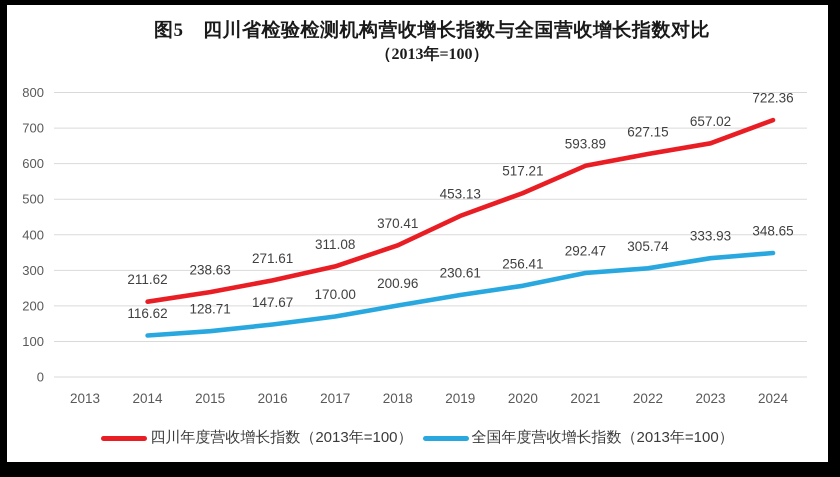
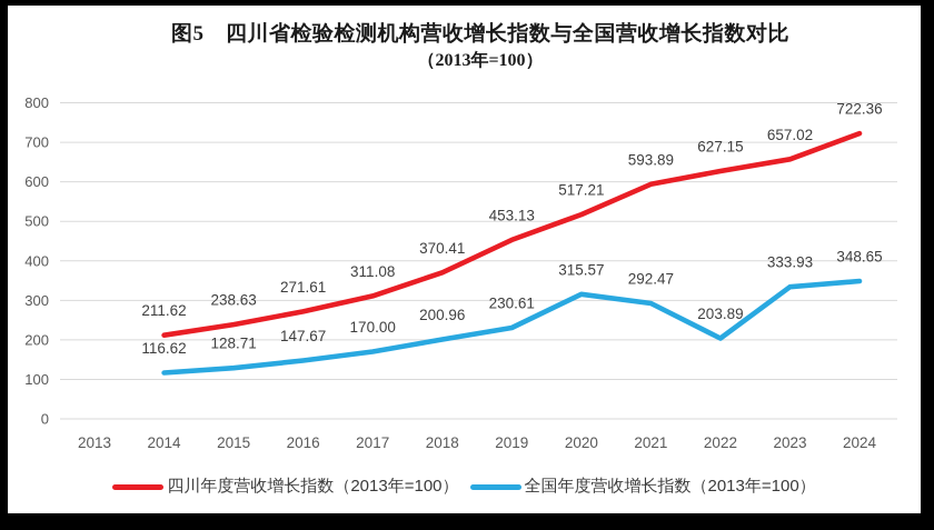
全国年度营收增长指数（2013年=100）/2020: 256.41 -> 315.57
全国年度营收增长指数（2013年=100）/2022: 305.74 -> 203.89
